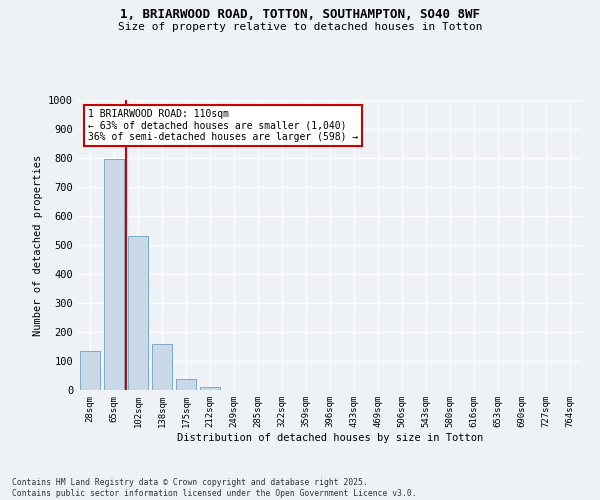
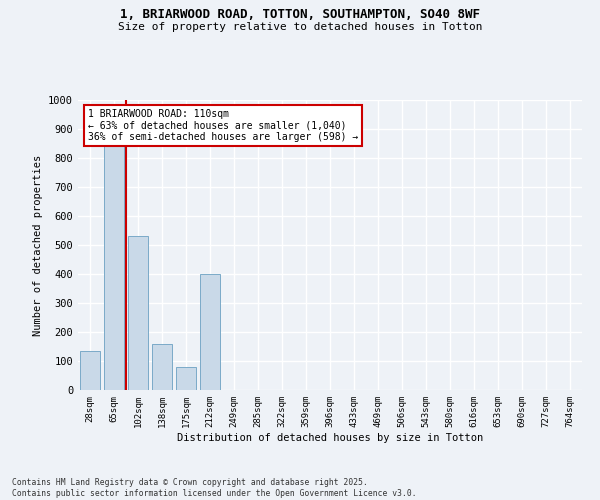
65sqm: 795 -> 850
175sqm: 37 -> 80
212sqm: 10 -> 400
